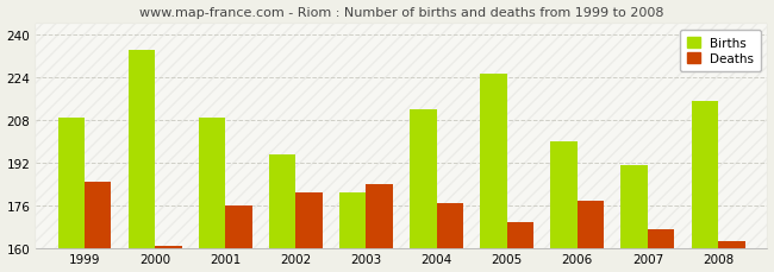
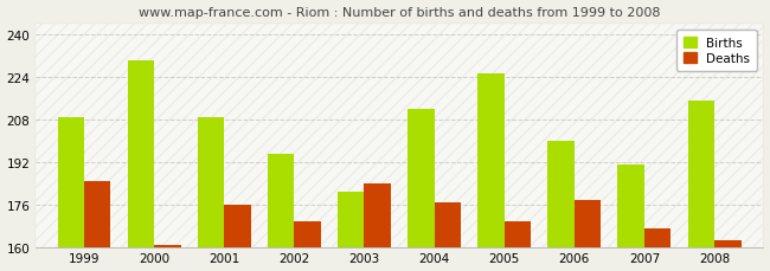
Births/2000: 234 -> 230
Deaths/2002: 181 -> 170
